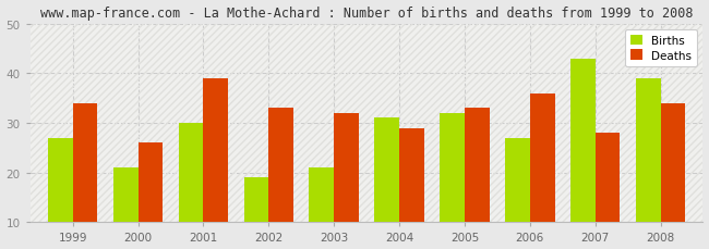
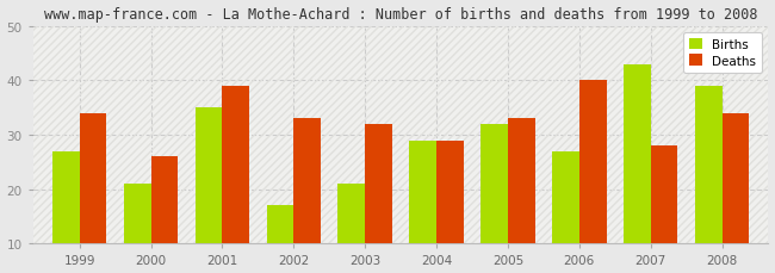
Births/2001: 30 -> 35
Births/2002: 19 -> 17
Births/2004: 31 -> 29
Deaths/2006: 36 -> 40
